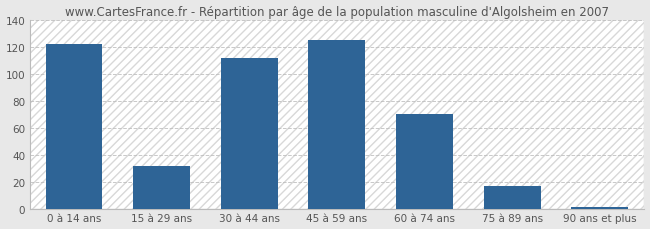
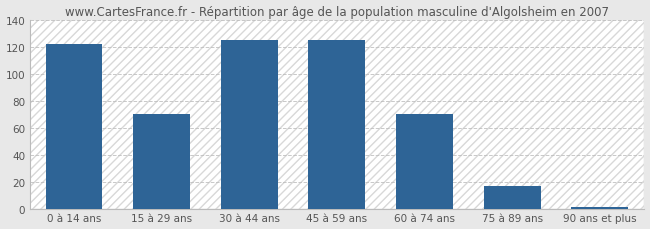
15 à 29 ans: 32 -> 70
30 à 44 ans: 112 -> 125
